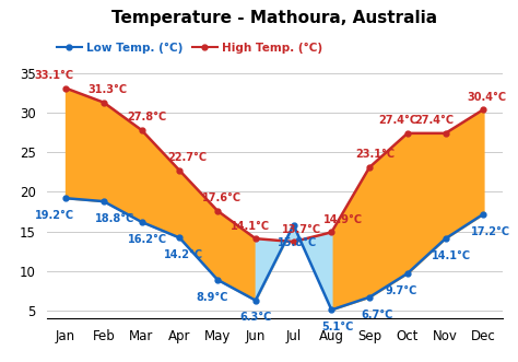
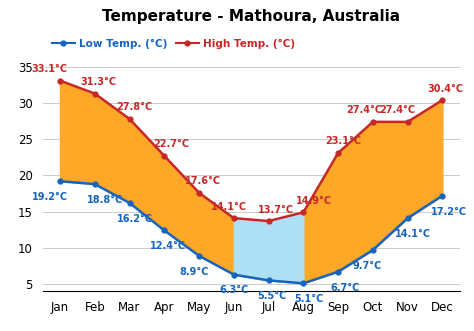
Low Temp. (°C)/Apr: 14.2°C -> 12.4°C
Low Temp. (°C)/Jul: 15.8°C -> 5.5°C
